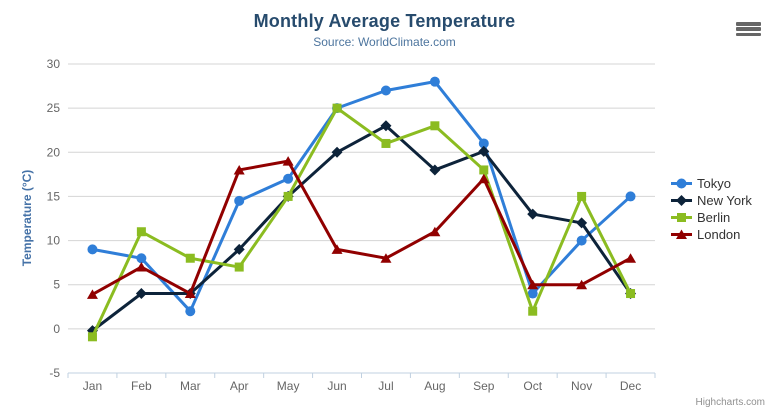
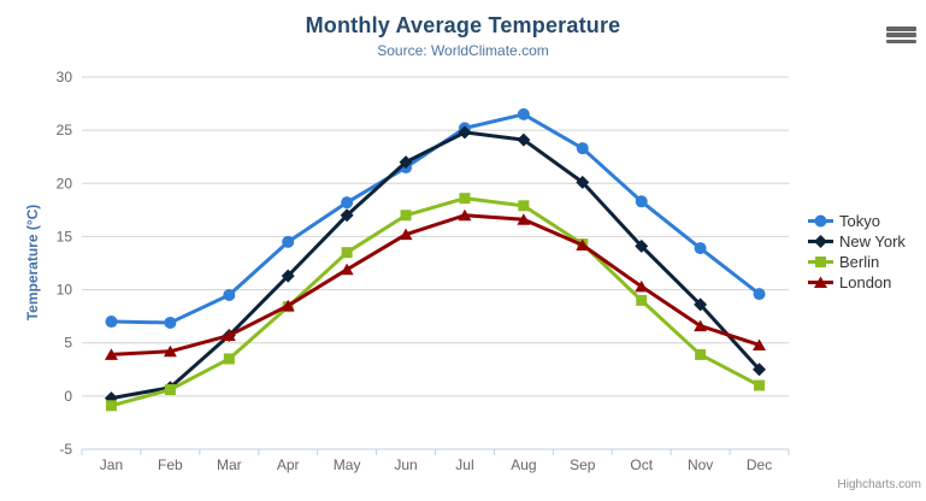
Tokyo/Jan: 9 -> 7
Tokyo/Feb: 8 -> 7
New York/Feb: 4 -> 1
Berlin/Feb: 11 -> 1
London/Feb: 7 -> 4
Tokyo/Mar: 2 -> 10
New York/Mar: 4 -> 6
Berlin/Mar: 8 -> 4
London/Mar: 4 -> 6
New York/Apr: 9 -> 11
Berlin/Apr: 7 -> 8
London/Apr: 18 -> 8
Tokyo/May: 17 -> 18
New York/May: 15 -> 17
Berlin/May: 15 -> 14
London/May: 19 -> 12
Tokyo/Jun: 25 -> 22
New York/Jun: 20 -> 22
Berlin/Jun: 25 -> 17
London/Jun: 9 -> 15
Tokyo/Jul: 27 -> 25
New York/Jul: 23 -> 25
Berlin/Jul: 21 -> 19
London/Jul: 8 -> 17
Tokyo/Aug: 28 -> 26
New York/Aug: 18 -> 24
Berlin/Aug: 23 -> 18
London/Aug: 11 -> 17
Tokyo/Sep: 21 -> 23
Berlin/Sep: 18 -> 14
London/Sep: 17 -> 14
Tokyo/Oct: 4 -> 18
New York/Oct: 13 -> 14
Berlin/Oct: 2 -> 9
London/Oct: 5 -> 10
Tokyo/Nov: 10 -> 14
New York/Nov: 12 -> 9
Berlin/Nov: 15 -> 4
London/Nov: 5 -> 7
Tokyo/Dec: 15 -> 10
New York/Dec: 4 -> 2
Berlin/Dec: 4 -> 1
London/Dec: 8 -> 5
